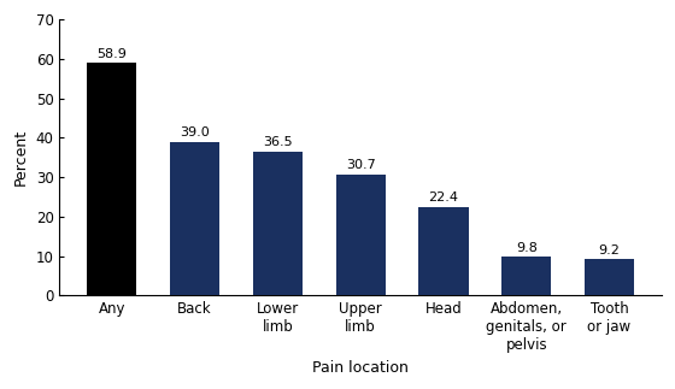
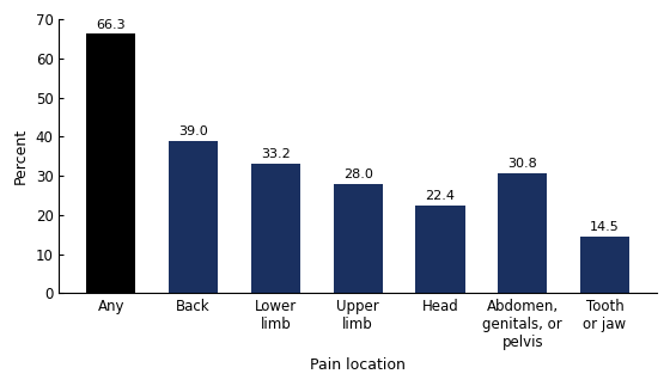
Any: 58.9 -> 66.3
Lower limb: 36.5 -> 33.2
Upper limb: 30.7 -> 28.0
Abdomen, genitals, or pelvis: 9.8 -> 30.8
Tooth or jaw: 9.2 -> 14.5
